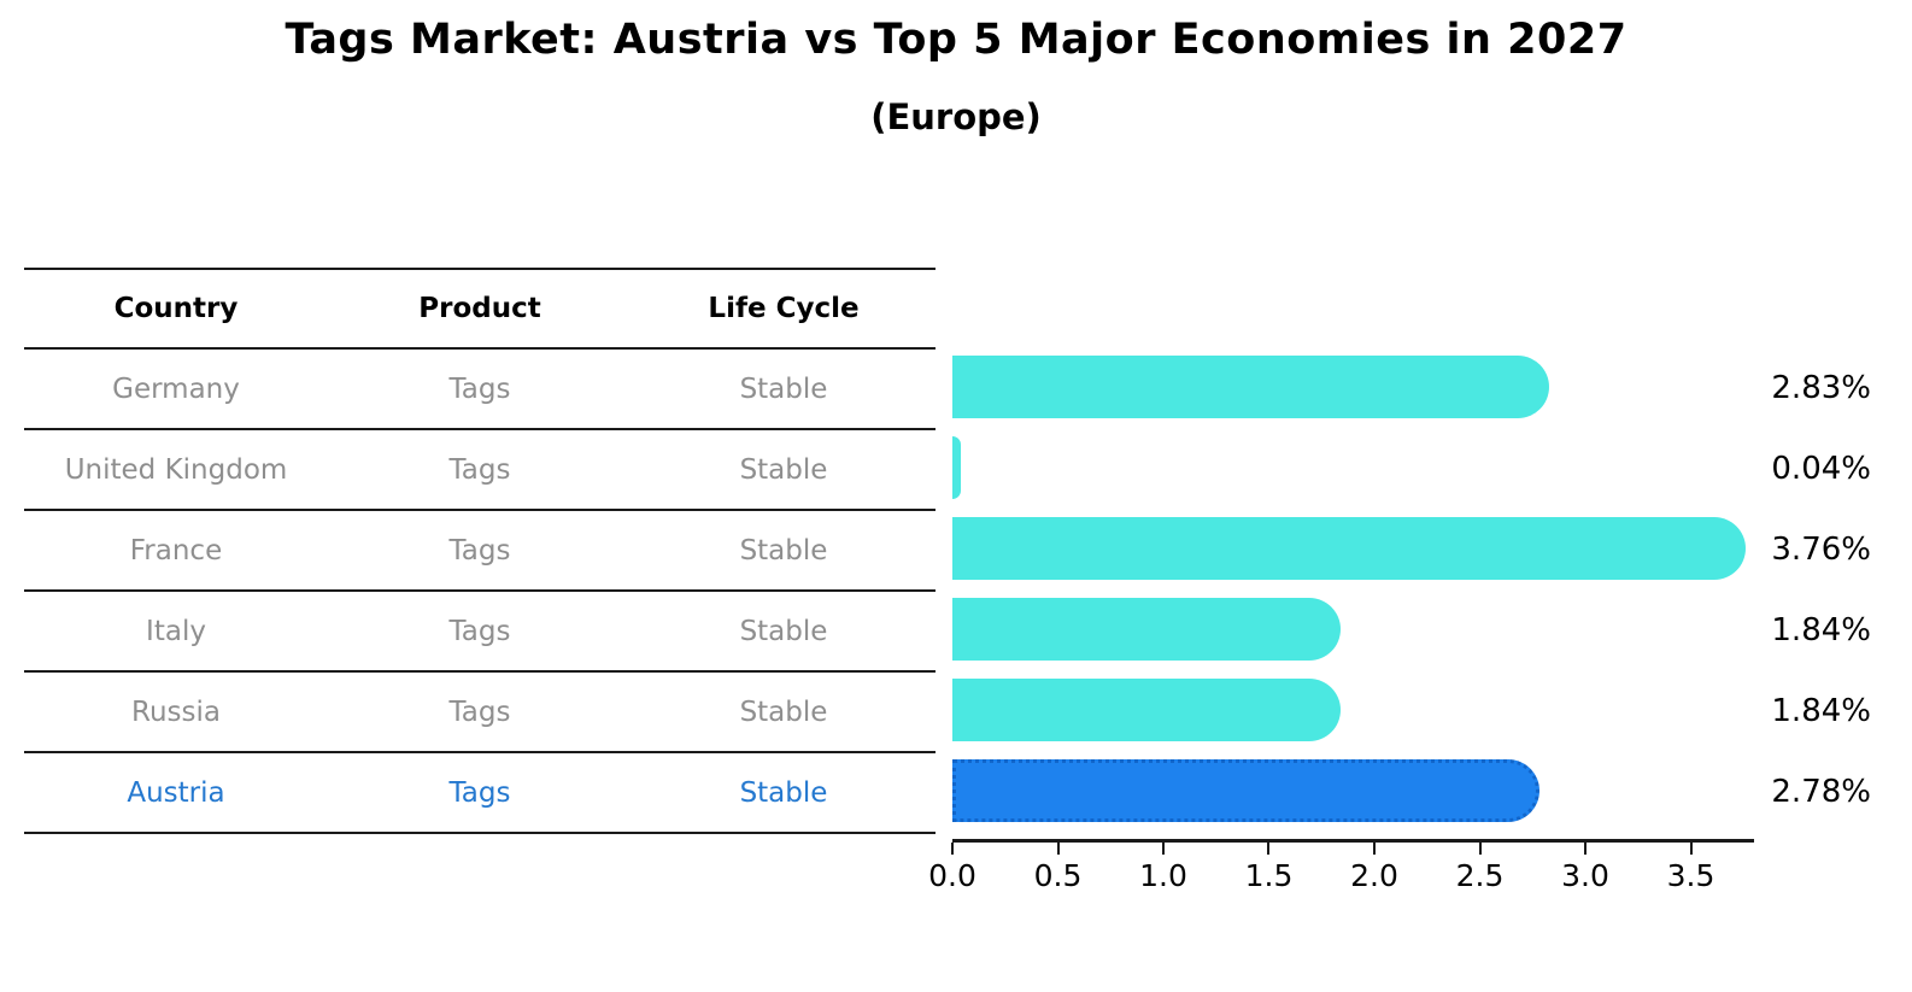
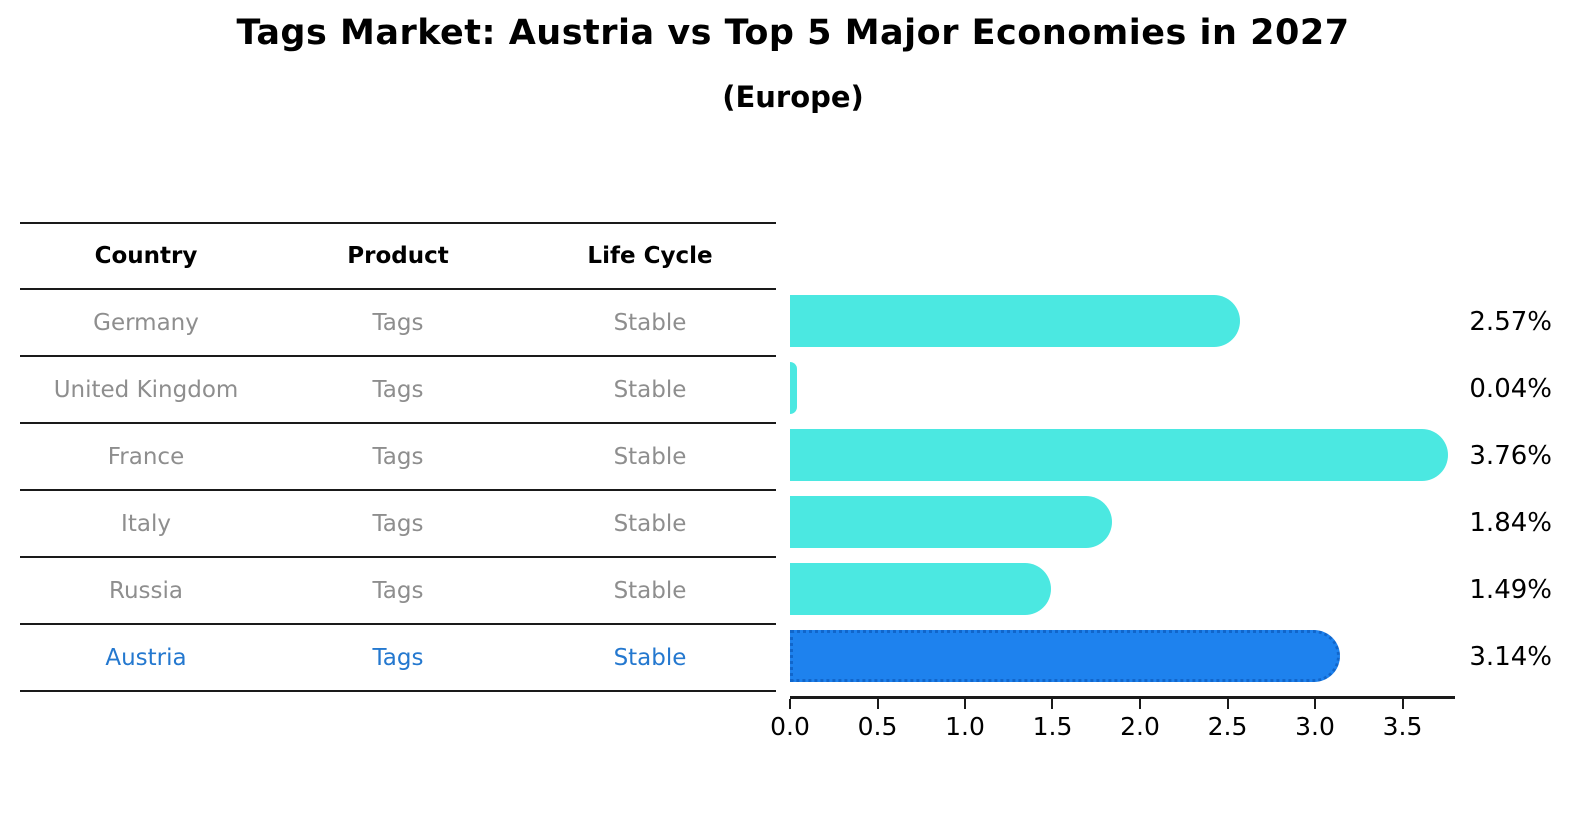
Germany: 2.83% -> 2.57%
Russia: 1.84% -> 1.49%
Austria: 2.78% -> 3.14%
